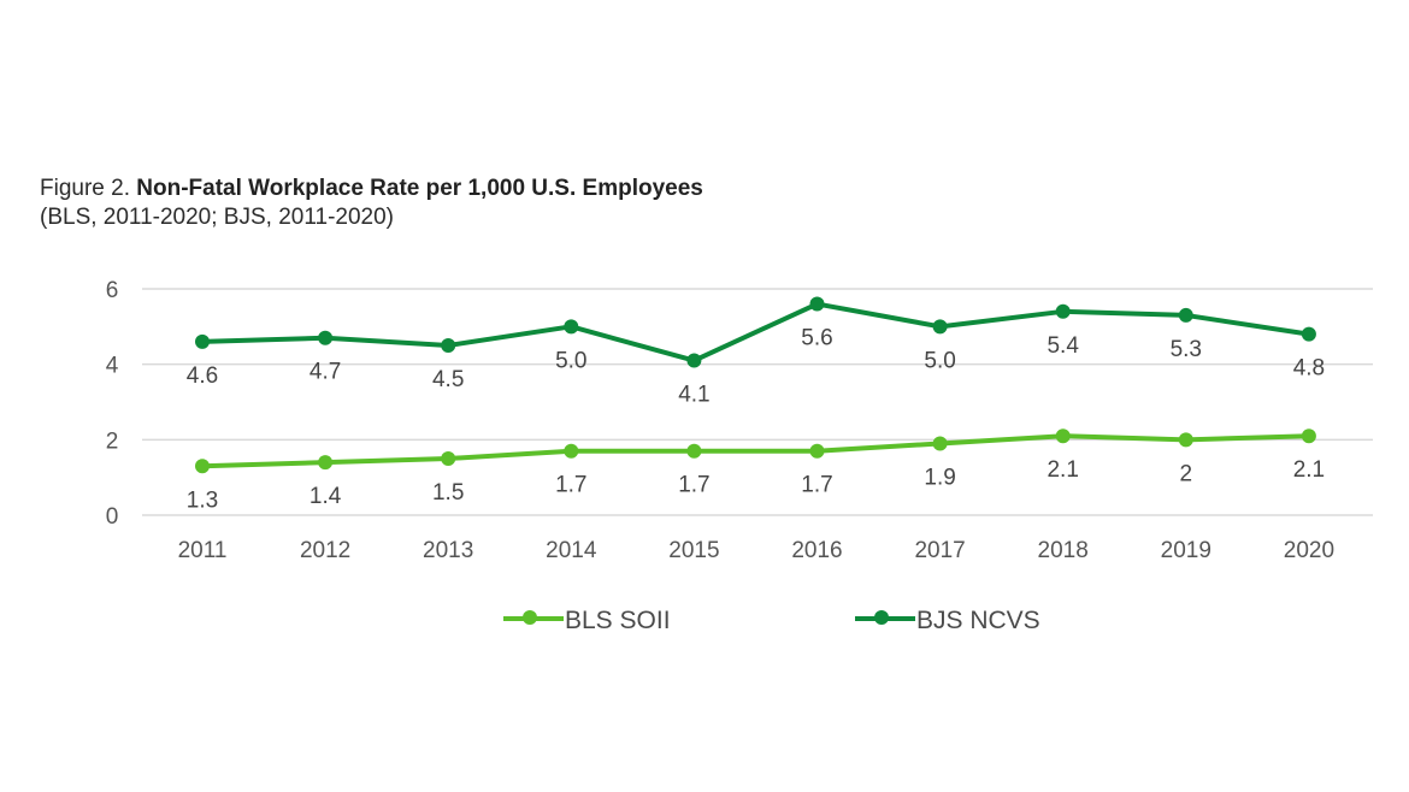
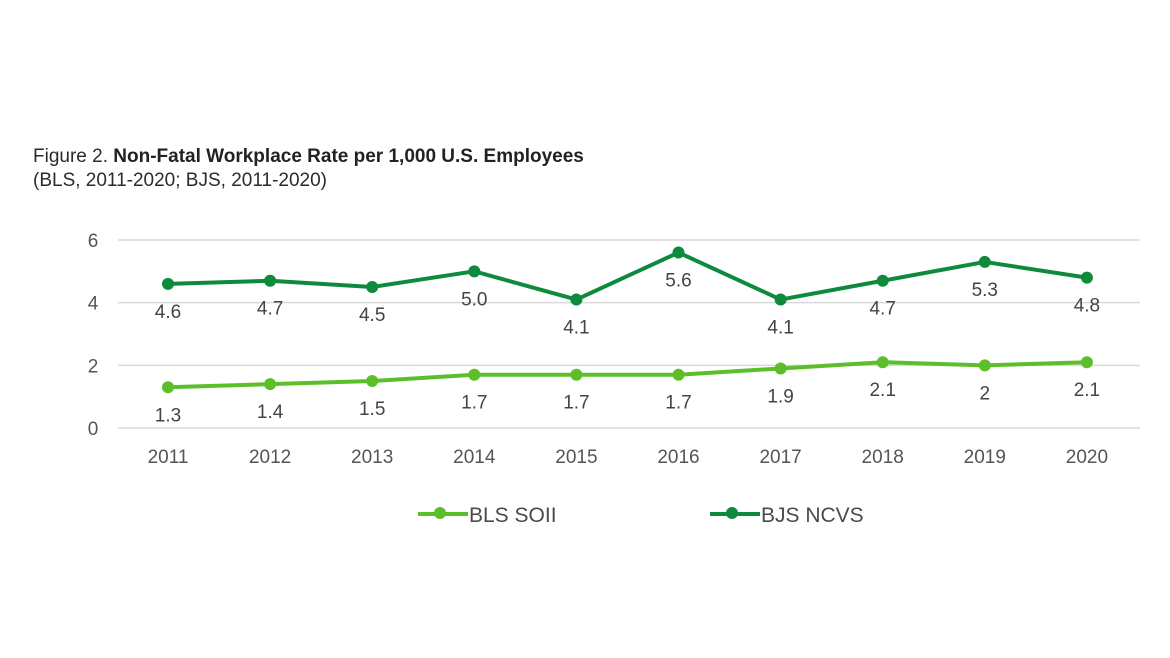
BJS NCVS/2017: 5.0 -> 4.1
BJS NCVS/2018: 5.4 -> 4.7
